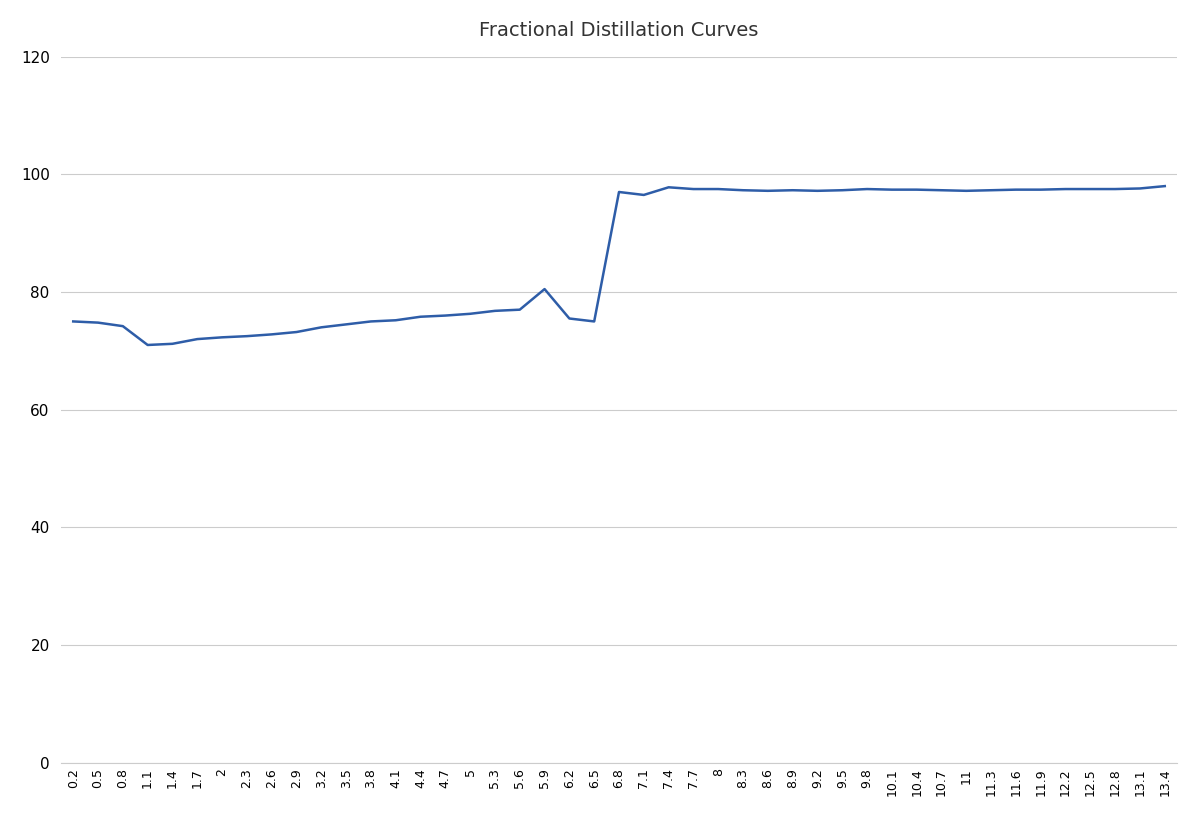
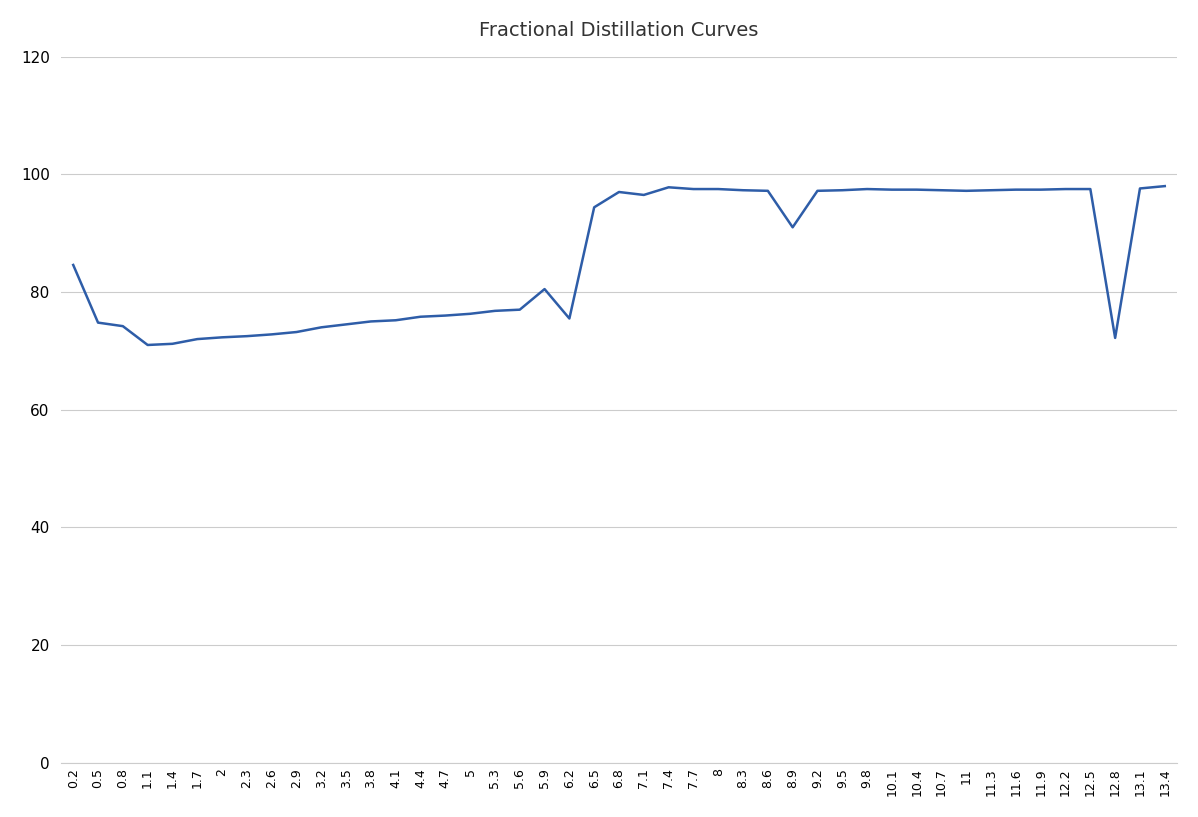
0.2: 75.0 -> 84.6
6.5: 75.0 -> 94.4
8.9: 97.3 -> 91.0
12.8: 97.5 -> 72.2
